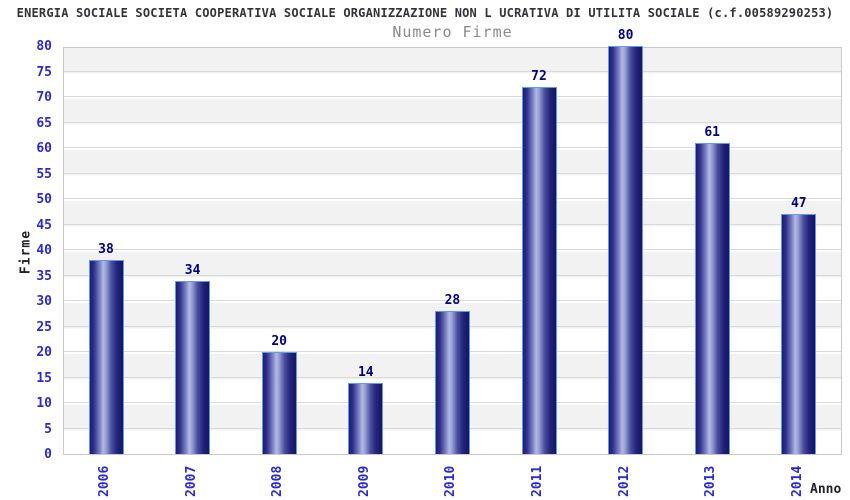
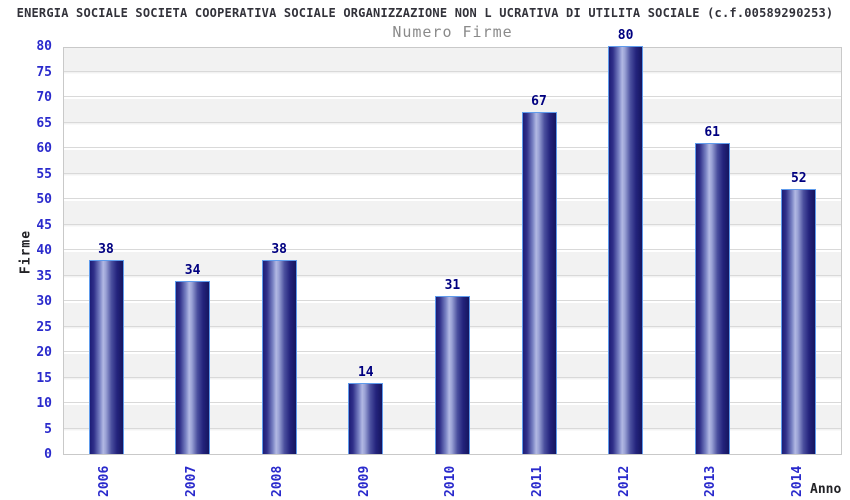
2008: 20 -> 38
2010: 28 -> 31
2011: 72 -> 67
2014: 47 -> 52
